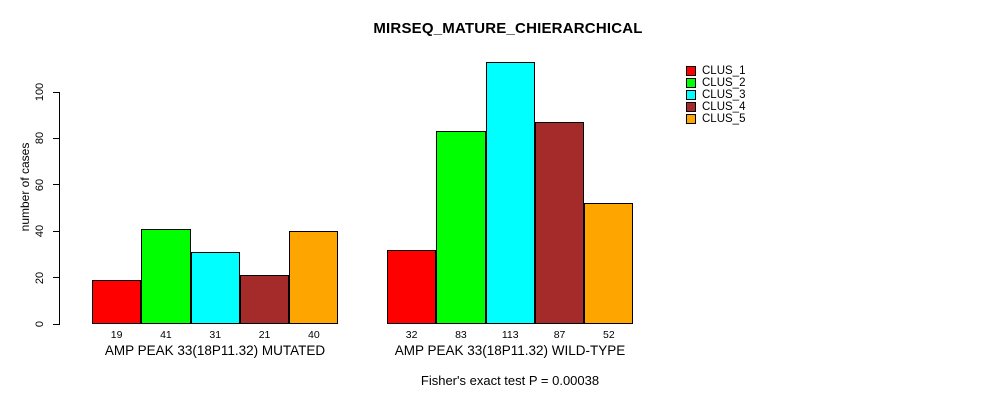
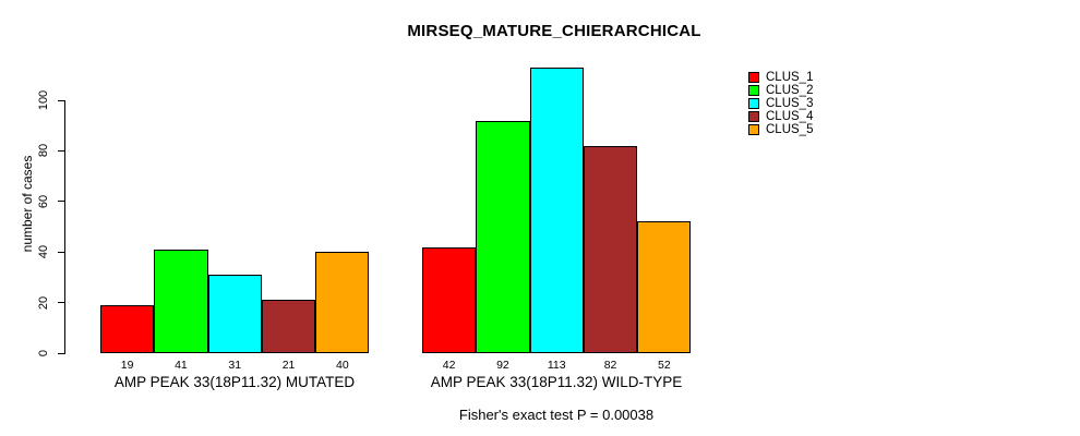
CLUS_1/AMP PEAK 33(18P11.32) WILD-TYPE: 32 -> 42
CLUS_2/AMP PEAK 33(18P11.32) WILD-TYPE: 83 -> 92
CLUS_4/AMP PEAK 33(18P11.32) WILD-TYPE: 87 -> 82
